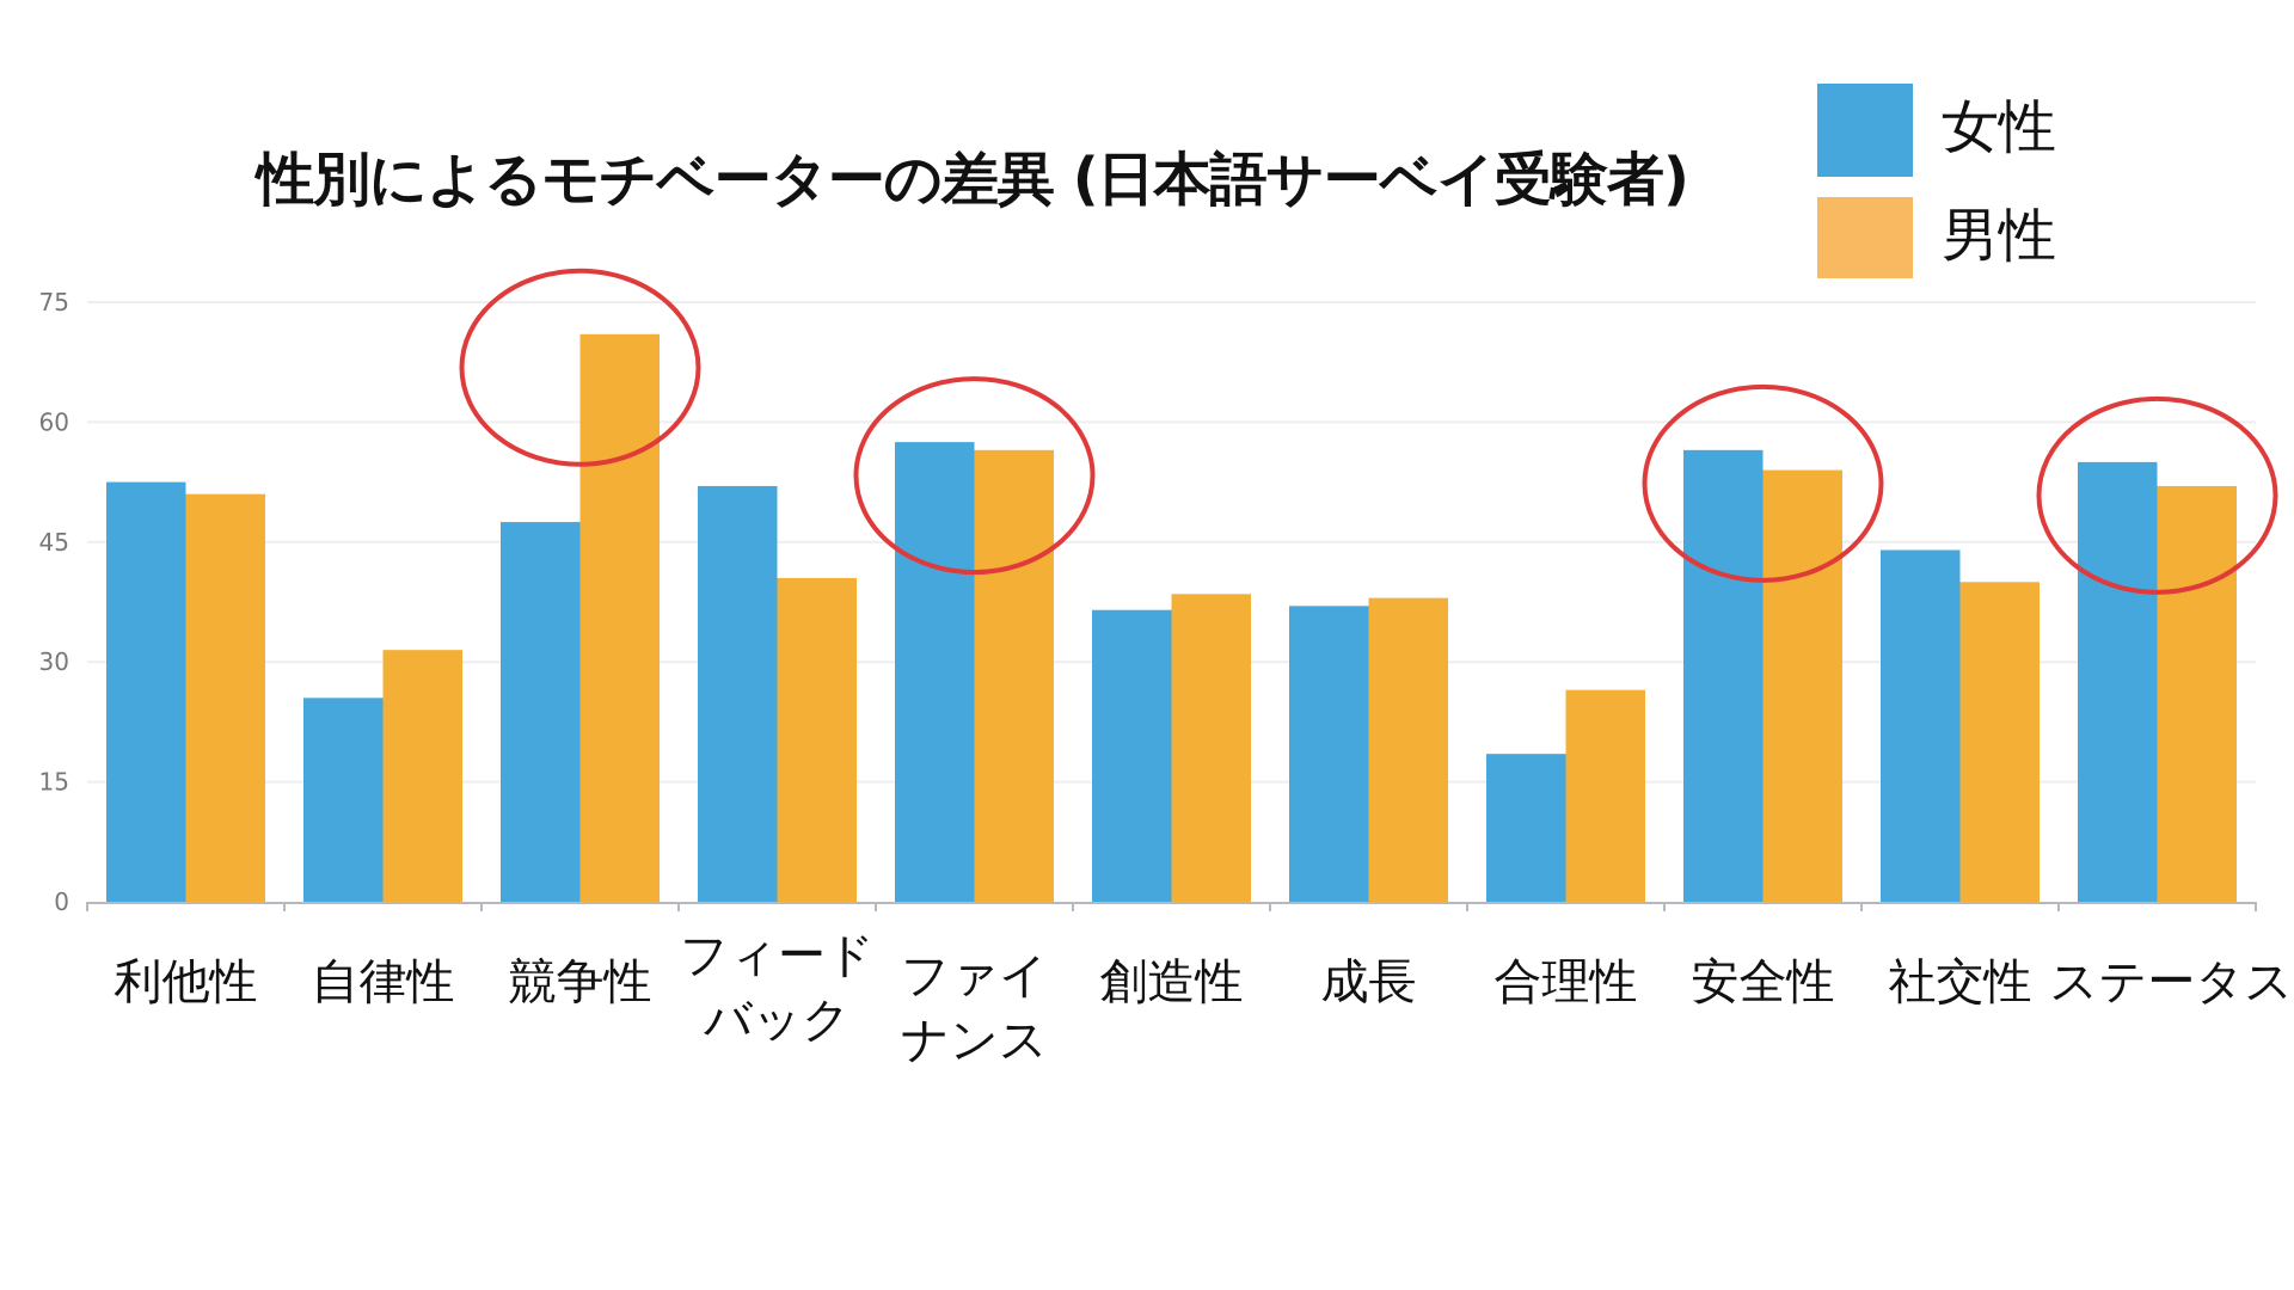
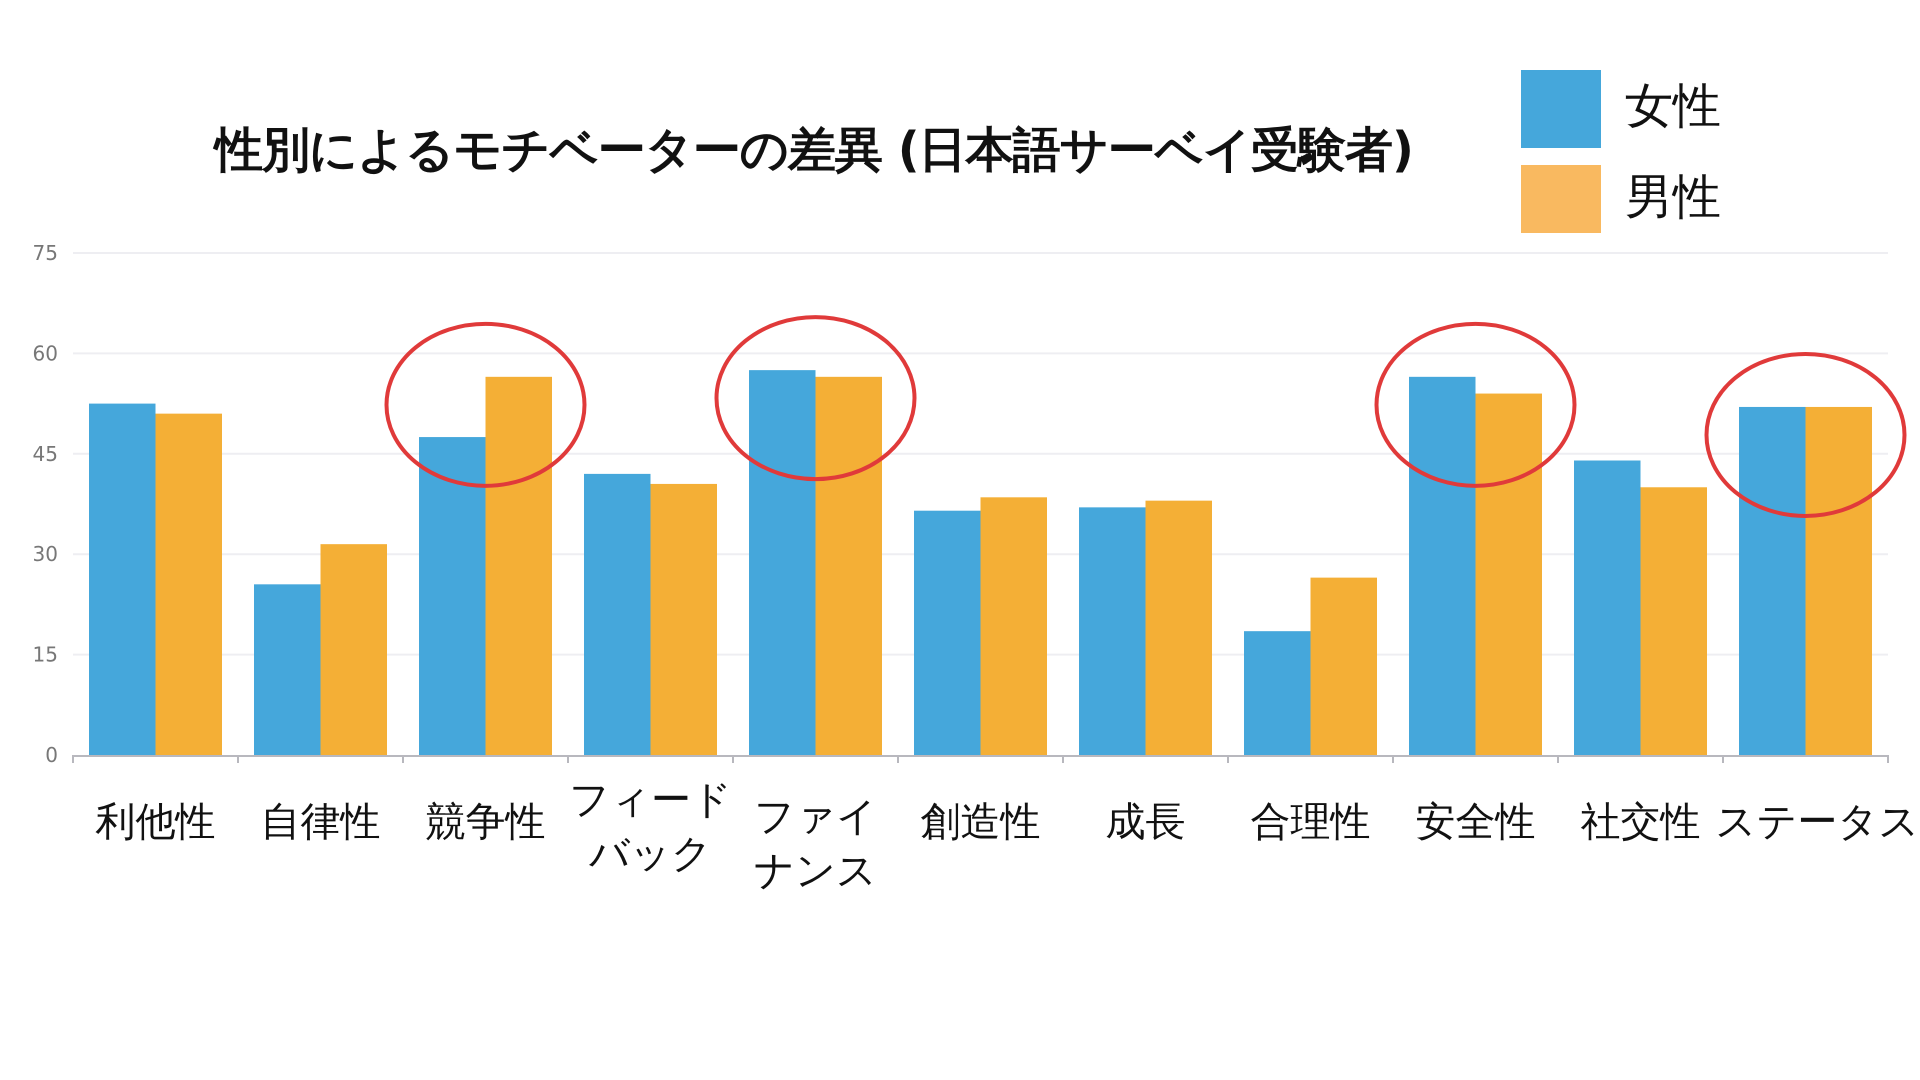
男性/競争性: 71 -> 56
女性/フィードバック: 52 -> 42
女性/ステータス: 55 -> 52
